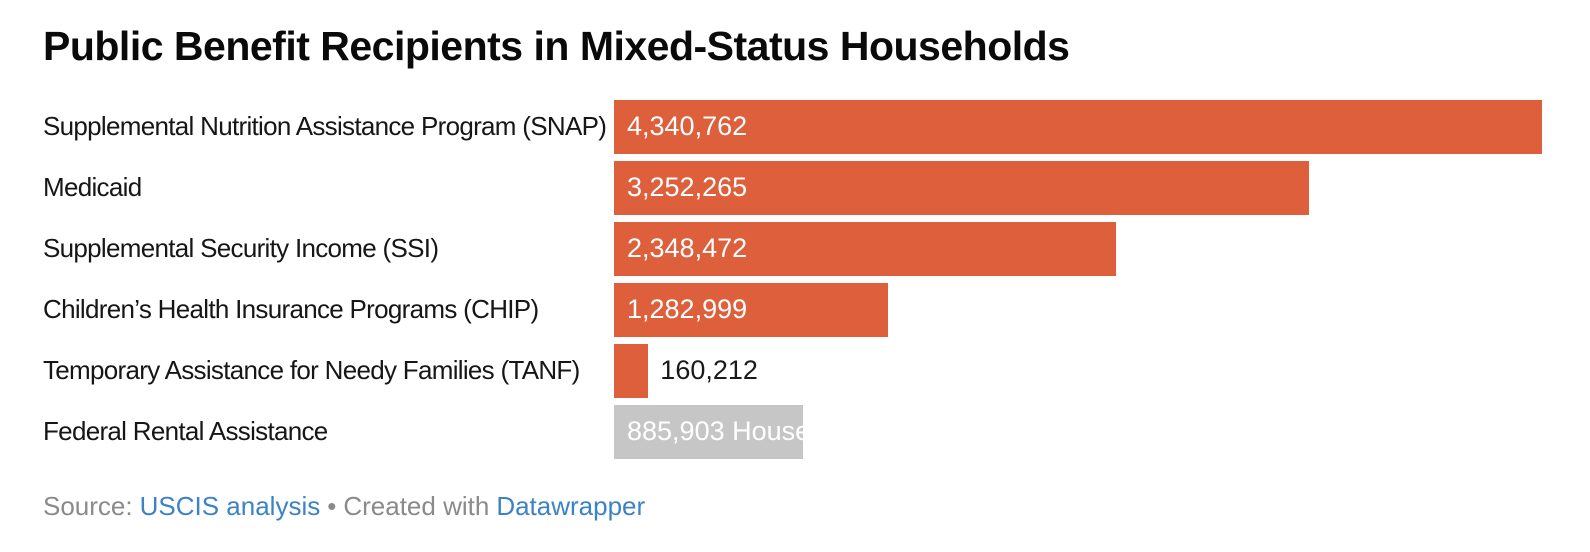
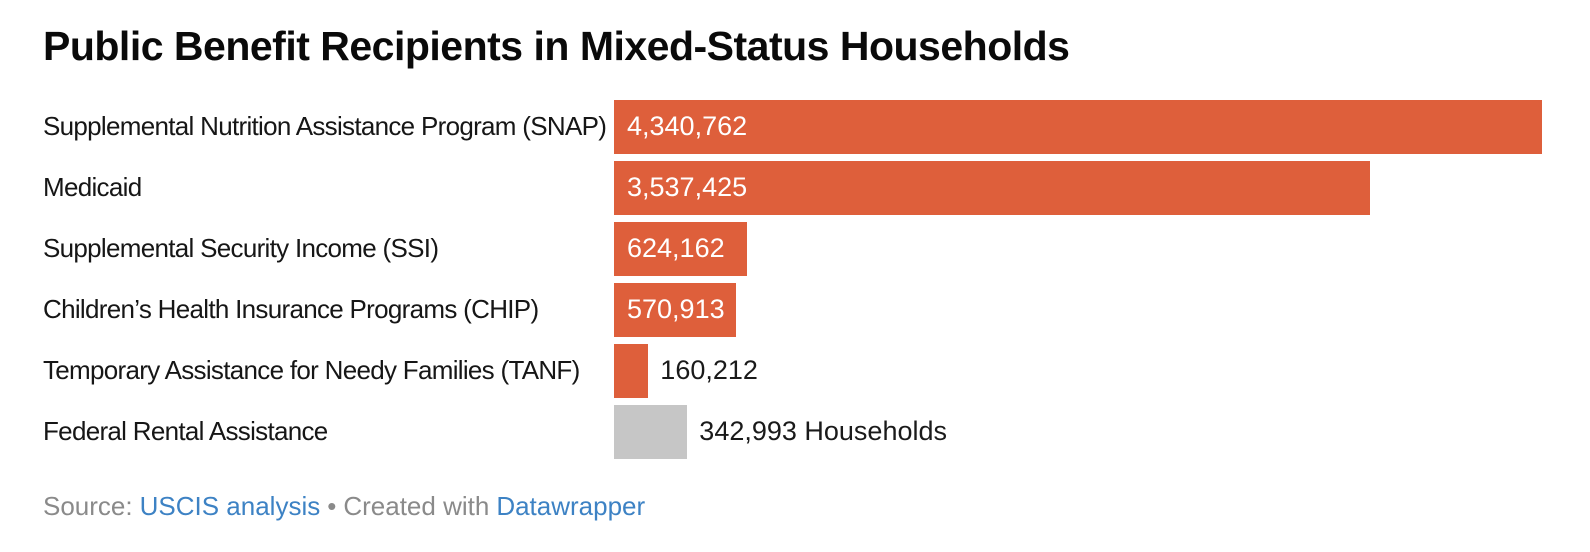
Medicaid: 3,252,265 -> 3,537,425
Supplemental Security Income (SSI): 2,348,472 -> 624,162
Children’s Health Insurance Programs (CHIP): 1,282,999 -> 570,913
Federal Rental Assistance: 885,903 -> 342,993
